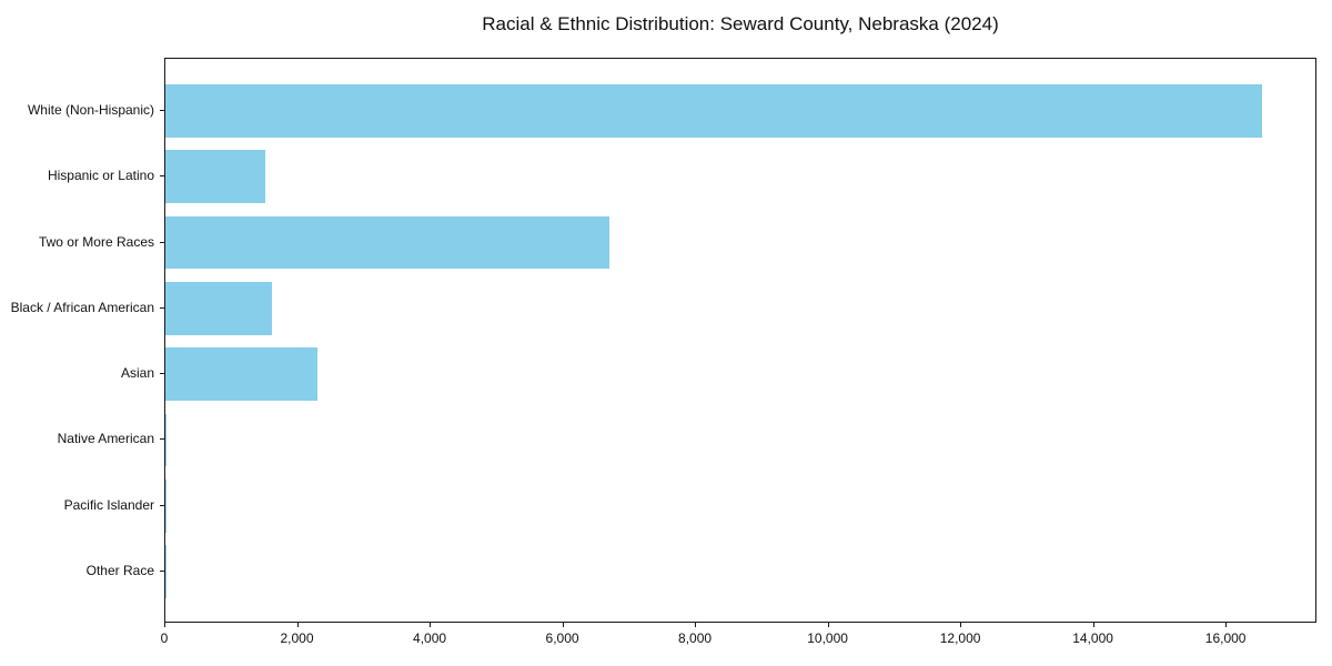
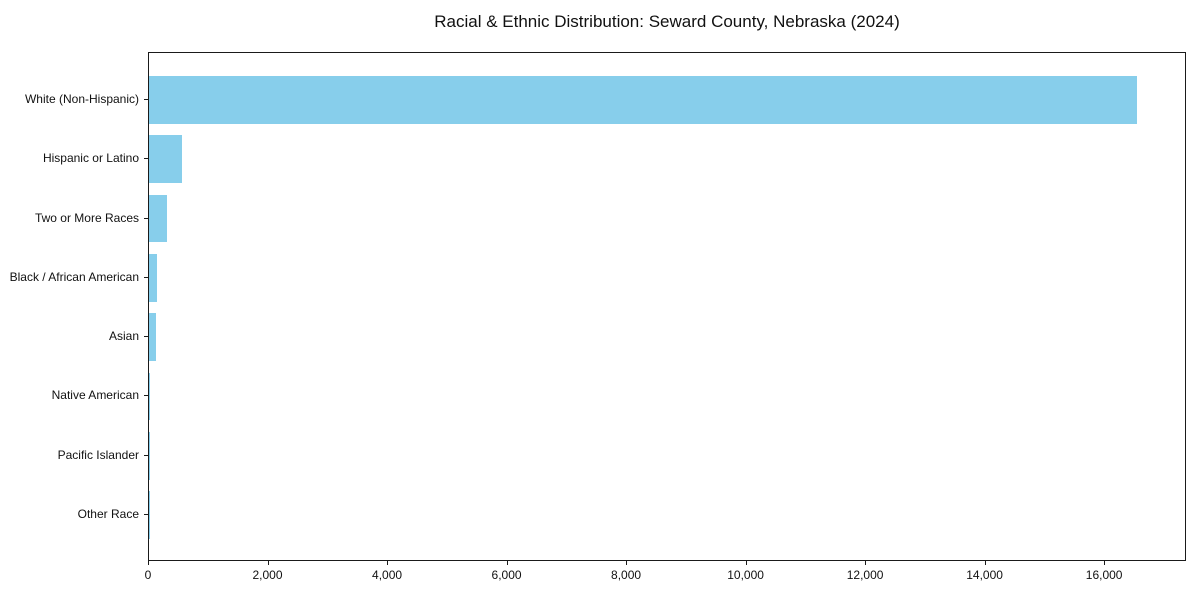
Hispanic or Latino: 1500 -> 600
Two or More Races: 6700 -> 300
Black / African American: 1600 -> 100
Asian: 2300 -> 100
